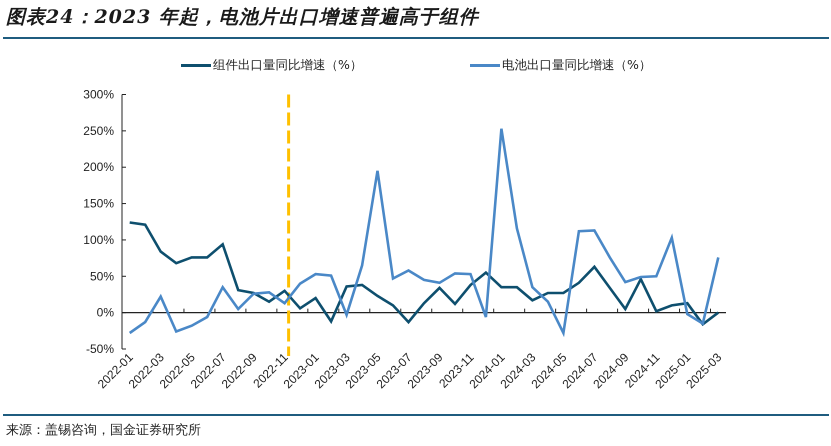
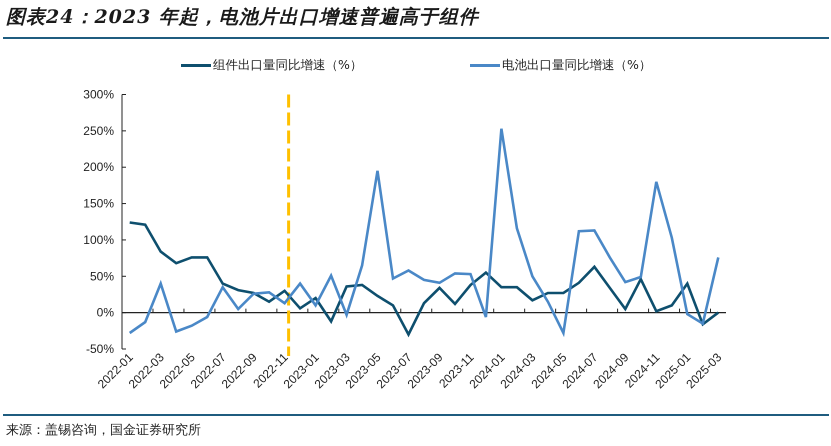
电池出口量同比增速（%）/2022-03: 20% -> 40%
组件出口量同比增速（%）/2022-07: 90% -> 40%
电池出口量同比增速（%）/2023-01: 50% -> 10%
组件出口量同比增速（%）/2023-07: -10% -> -30%
电池出口量同比增速（%）/2024-03: 40% -> 50%
电池出口量同比增速（%）/2024-11: 50% -> 180%
组件出口量同比增速（%）/2025-01: 10% -> 40%
